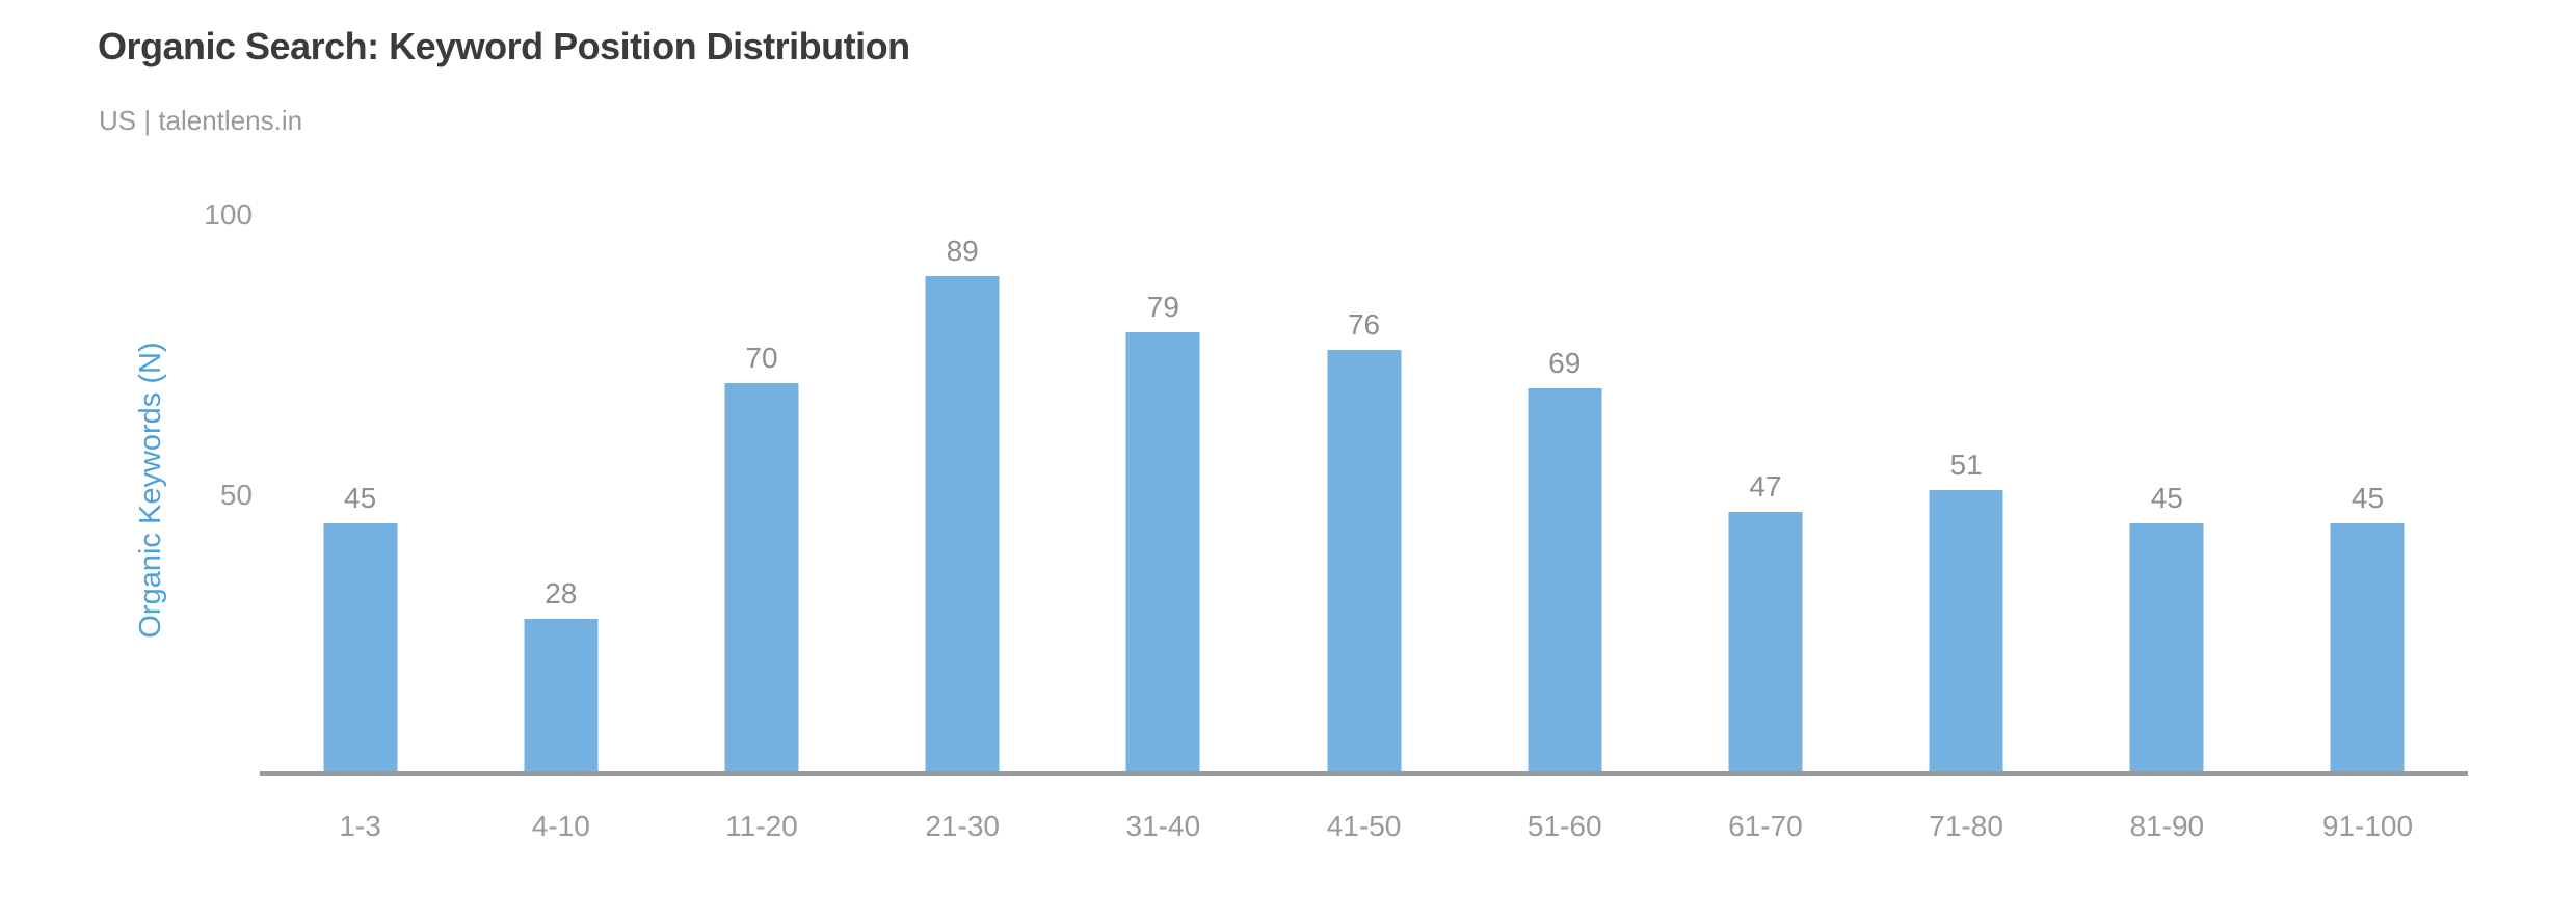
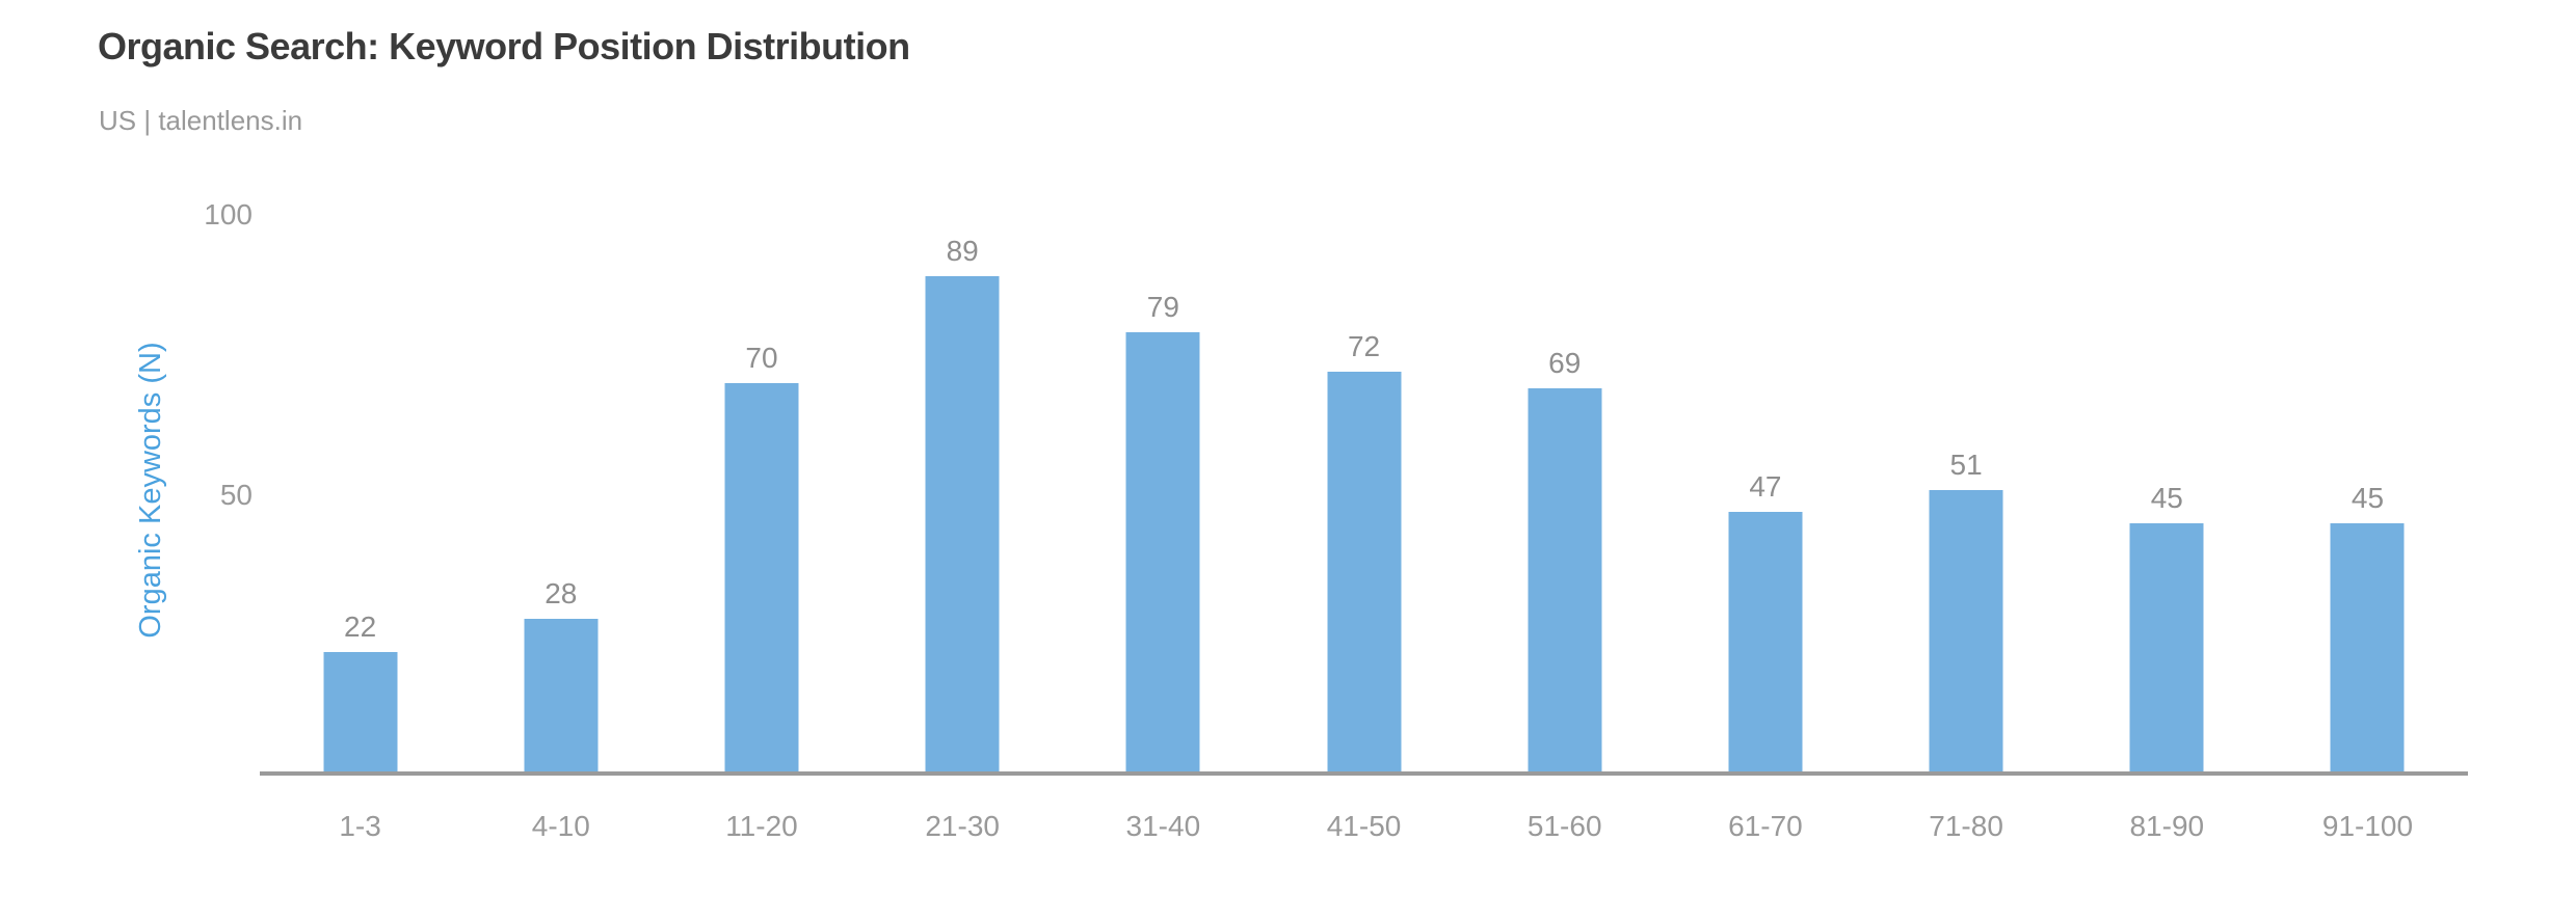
1-3: 45 -> 22
41-50: 76 -> 72
